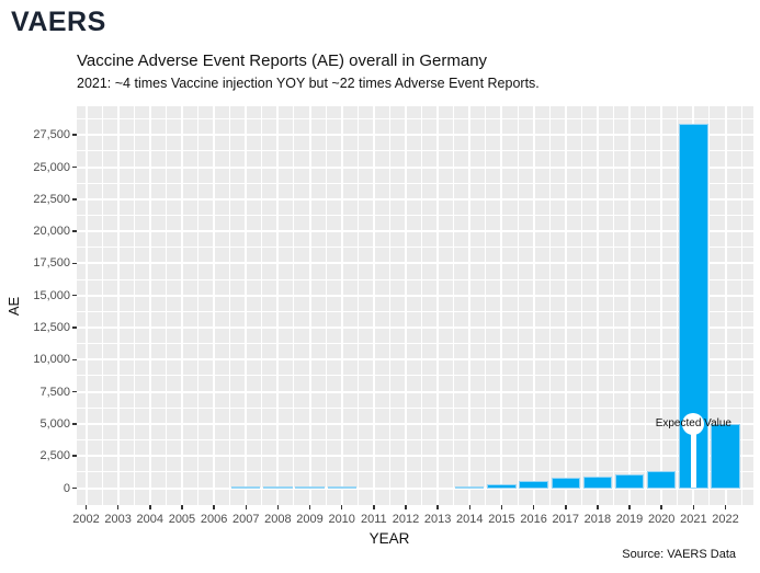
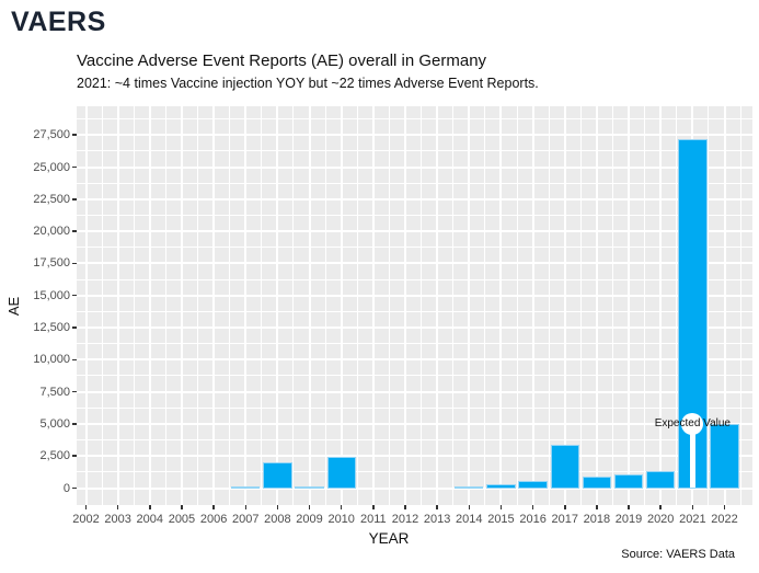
2008: 200 -> 2000
2010: 200 -> 2400
2017: 800 -> 3400
2021: 28400 -> 27200
